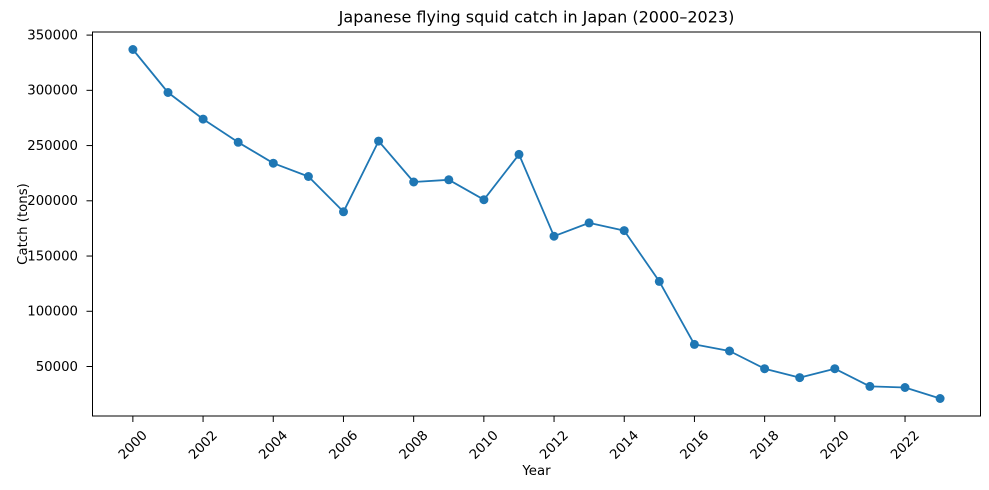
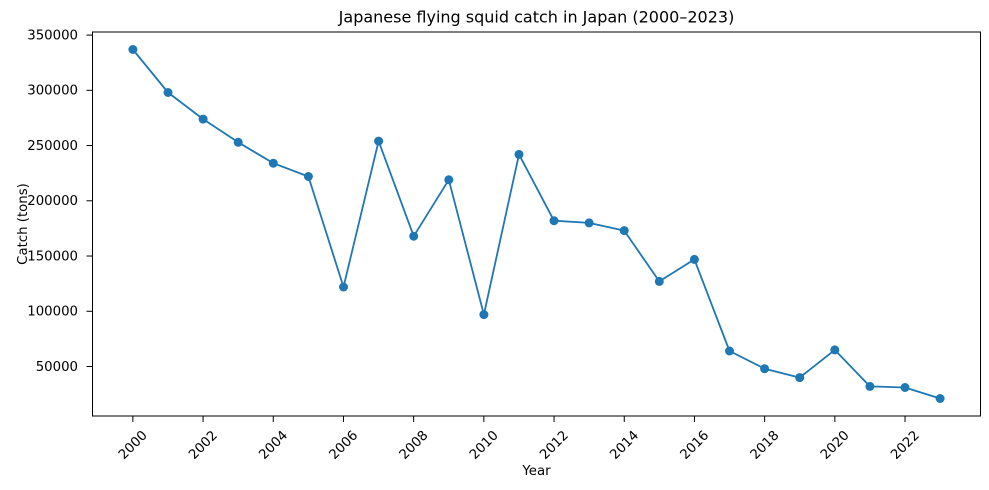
2006: 190000 -> 122000
2008: 217000 -> 168000
2010: 201000 -> 97000
2012: 168000 -> 182000
2016: 70000 -> 147000
2020: 48000 -> 65000
